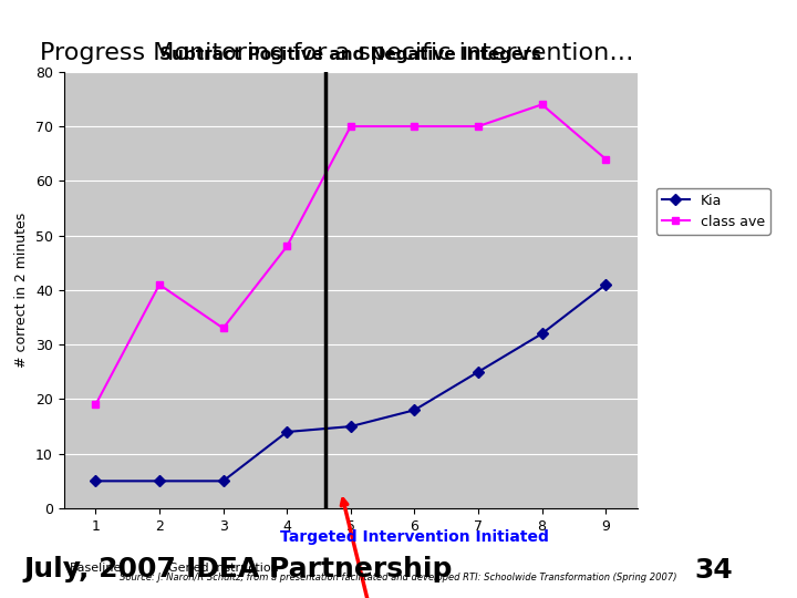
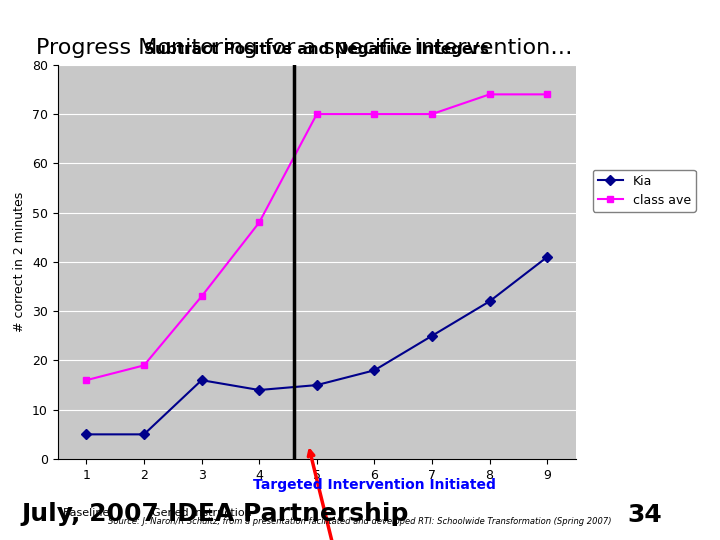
class ave/1: 19 -> 16
class ave/2: 41 -> 19
Kia/3: 5 -> 16
class ave/9: 64 -> 74
